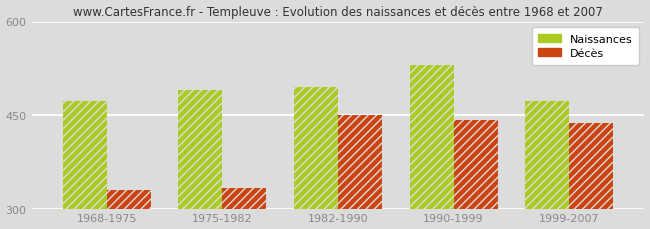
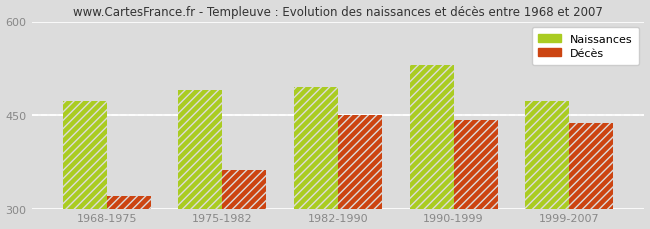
Décès/1968-1975: 330 -> 320
Décès/1975-1982: 333 -> 362
